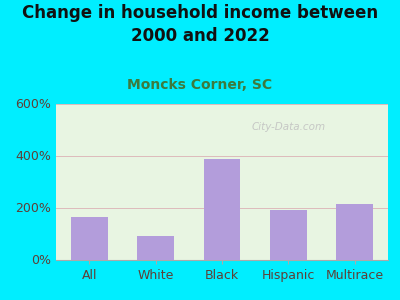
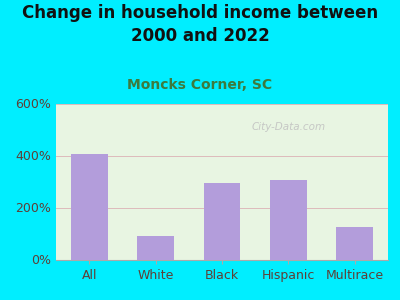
All: 165% -> 405%
Black: 385% -> 295%
Hispanic: 190% -> 305%
Multirace: 215% -> 125%
